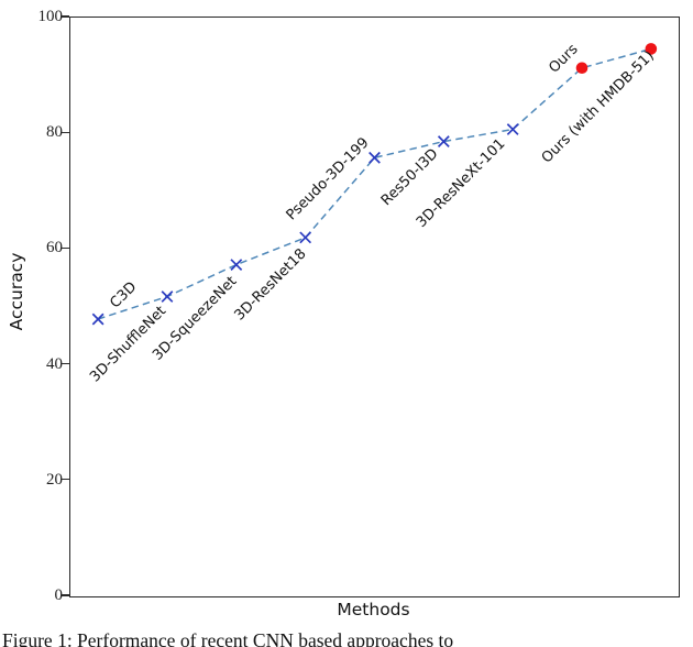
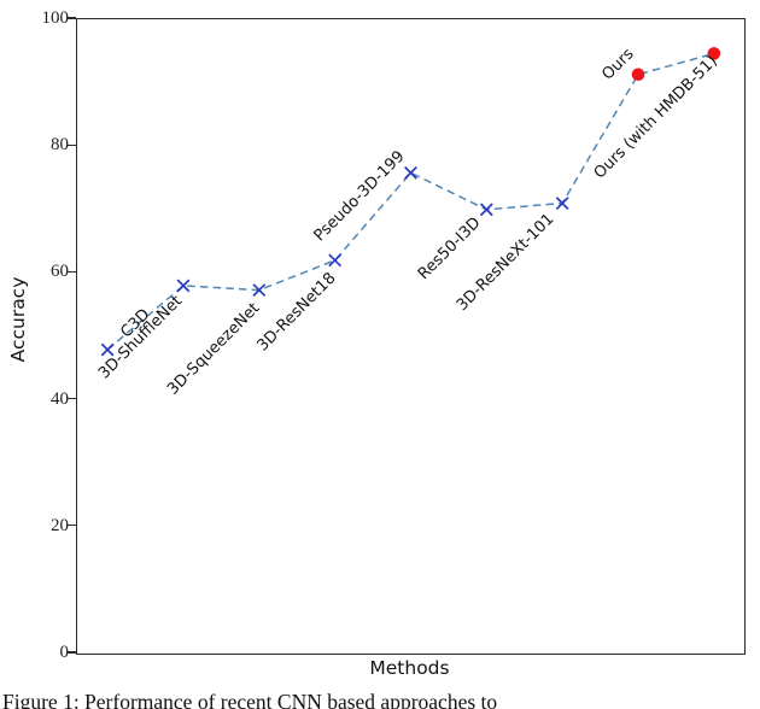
3D-ShuffleNet: 52 -> 58
Res50-I3D: 79 -> 70
3D-ResNeXt-101: 81 -> 71
